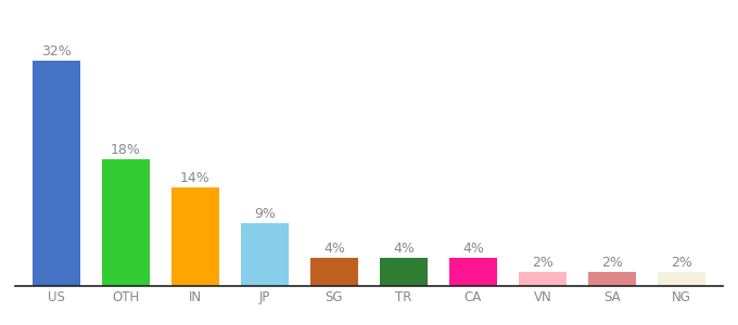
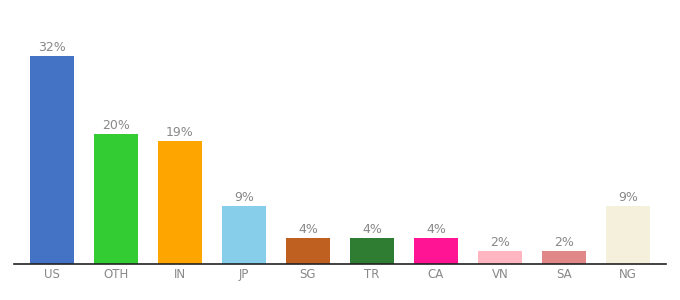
OTH: 18% -> 20%
IN: 14% -> 19%
NG: 2% -> 9%
